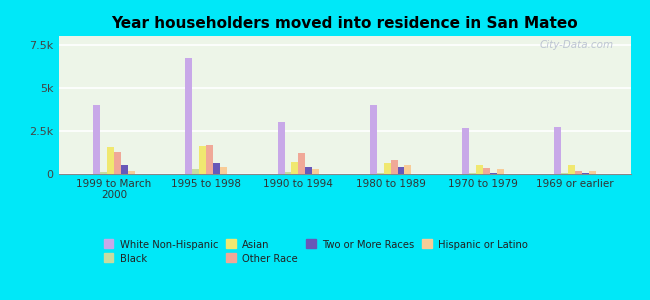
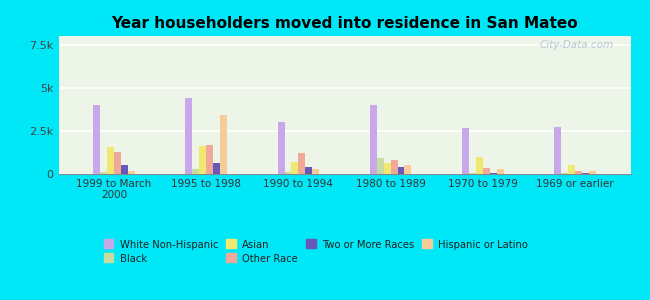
White Non-Hispanic/1995 to 1998: 6.7k -> 4.4k
Hispanic or Latino/1995 to 1998: 0.4k -> 3.4k
Black/1980 to 1989: 0.1k -> 0.9k
Asian/1970 to 1979: 0.6k -> 1.0k
